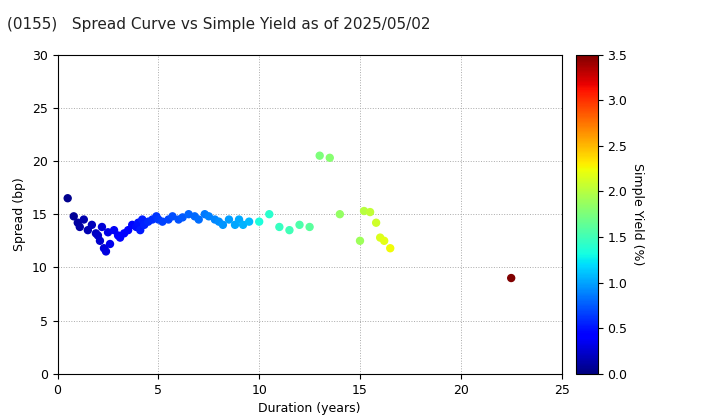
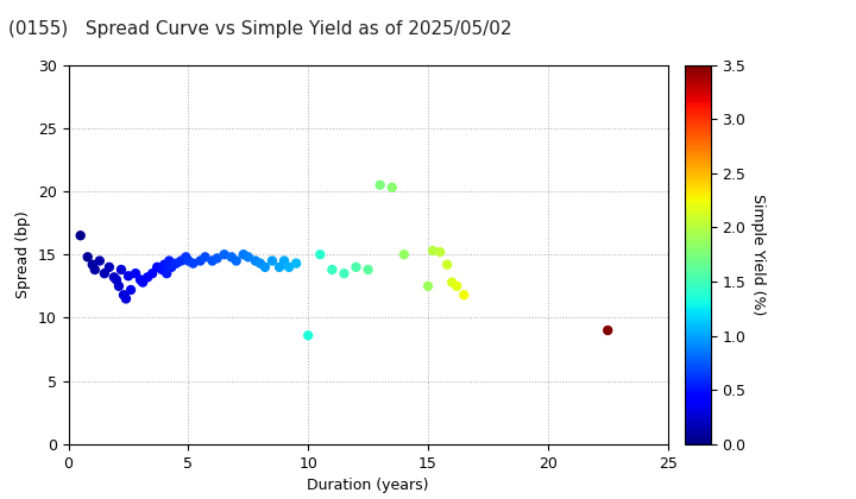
10: 14.3 -> 8.6
